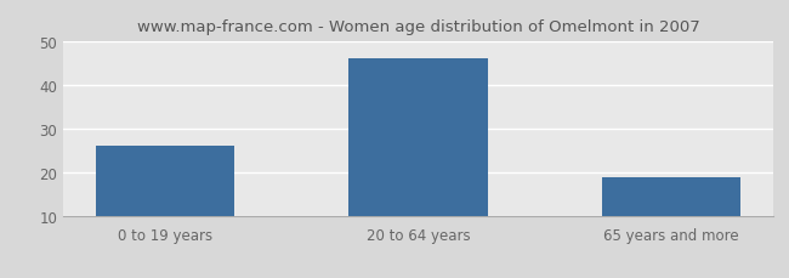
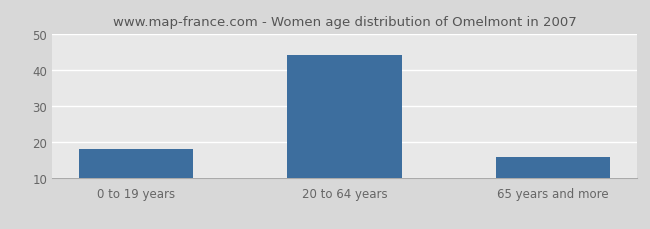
0 to 19 years: 26 -> 18
20 to 64 years: 46 -> 44
65 years and more: 19 -> 16
